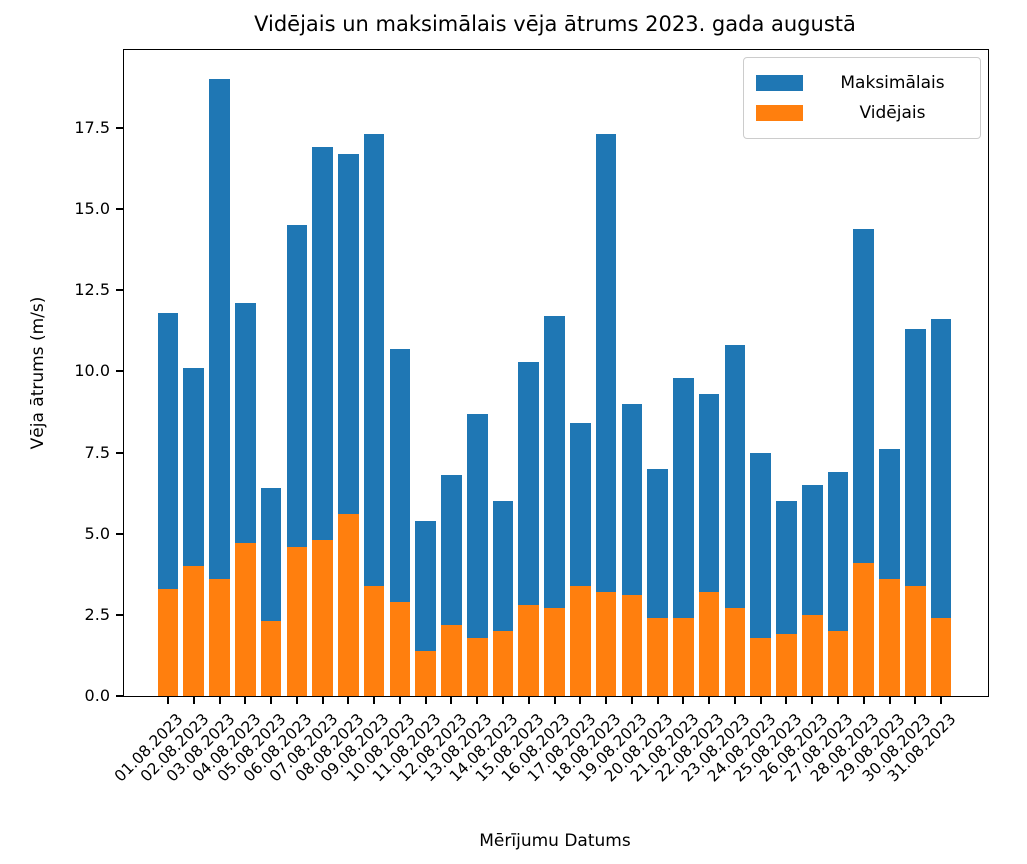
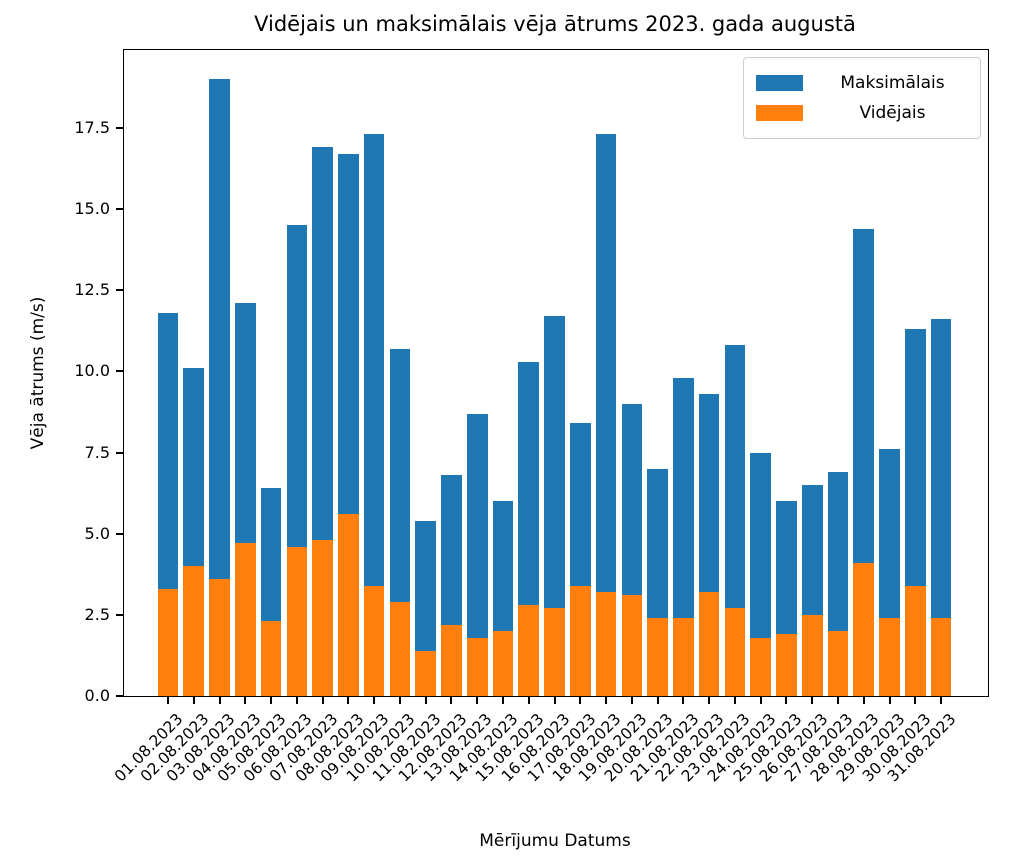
Vidējais/29.08.2023: 3.6 -> 2.4
